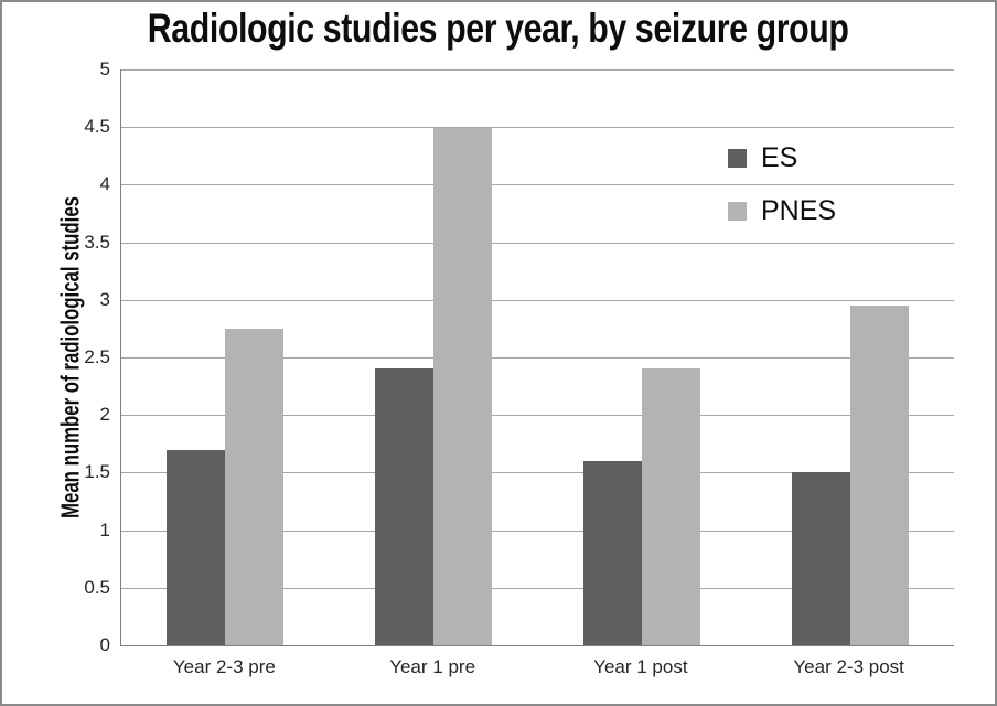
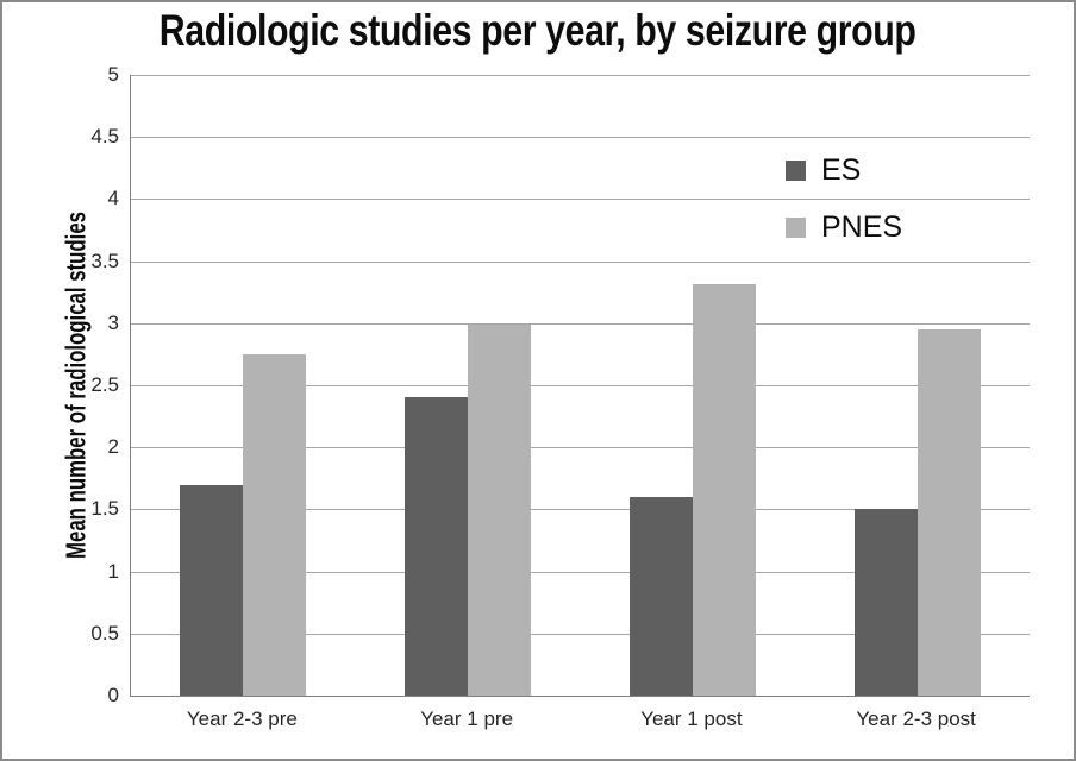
PNES/Year 1 pre: 4.49 -> 2.99
PNES/Year 1 post: 2.40 -> 3.31
